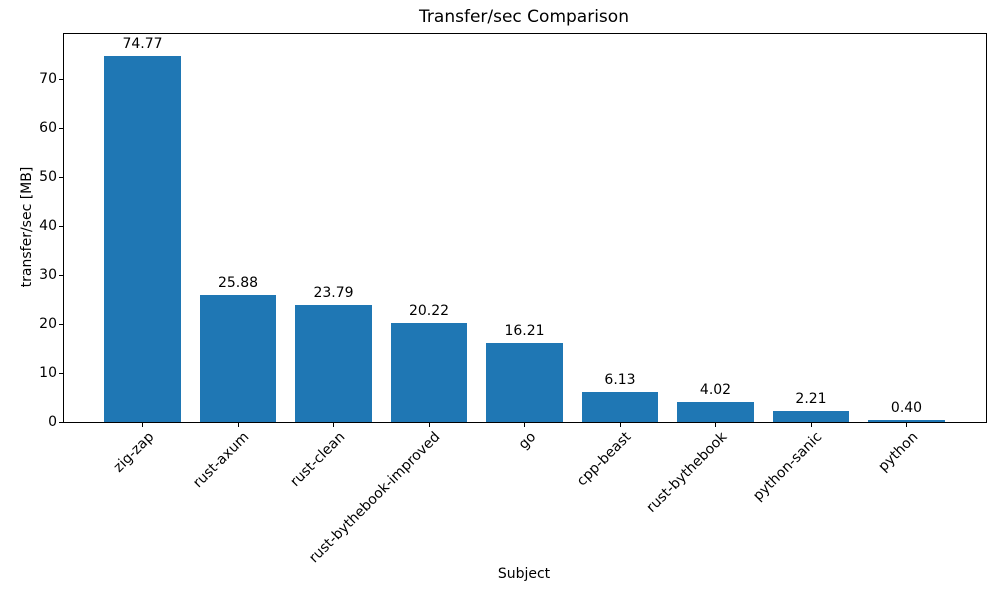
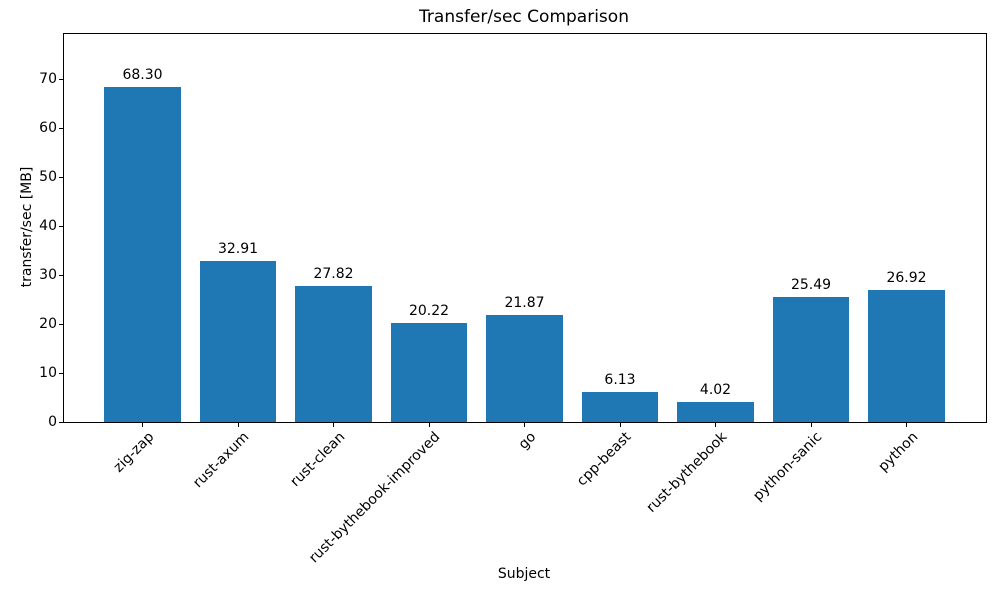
zig-zap: 74.77 -> 68.30
rust-axum: 25.88 -> 32.91
rust-clean: 23.79 -> 27.82
go: 16.21 -> 21.87
python-sanic: 2.21 -> 25.49
python: 0.40 -> 26.92
